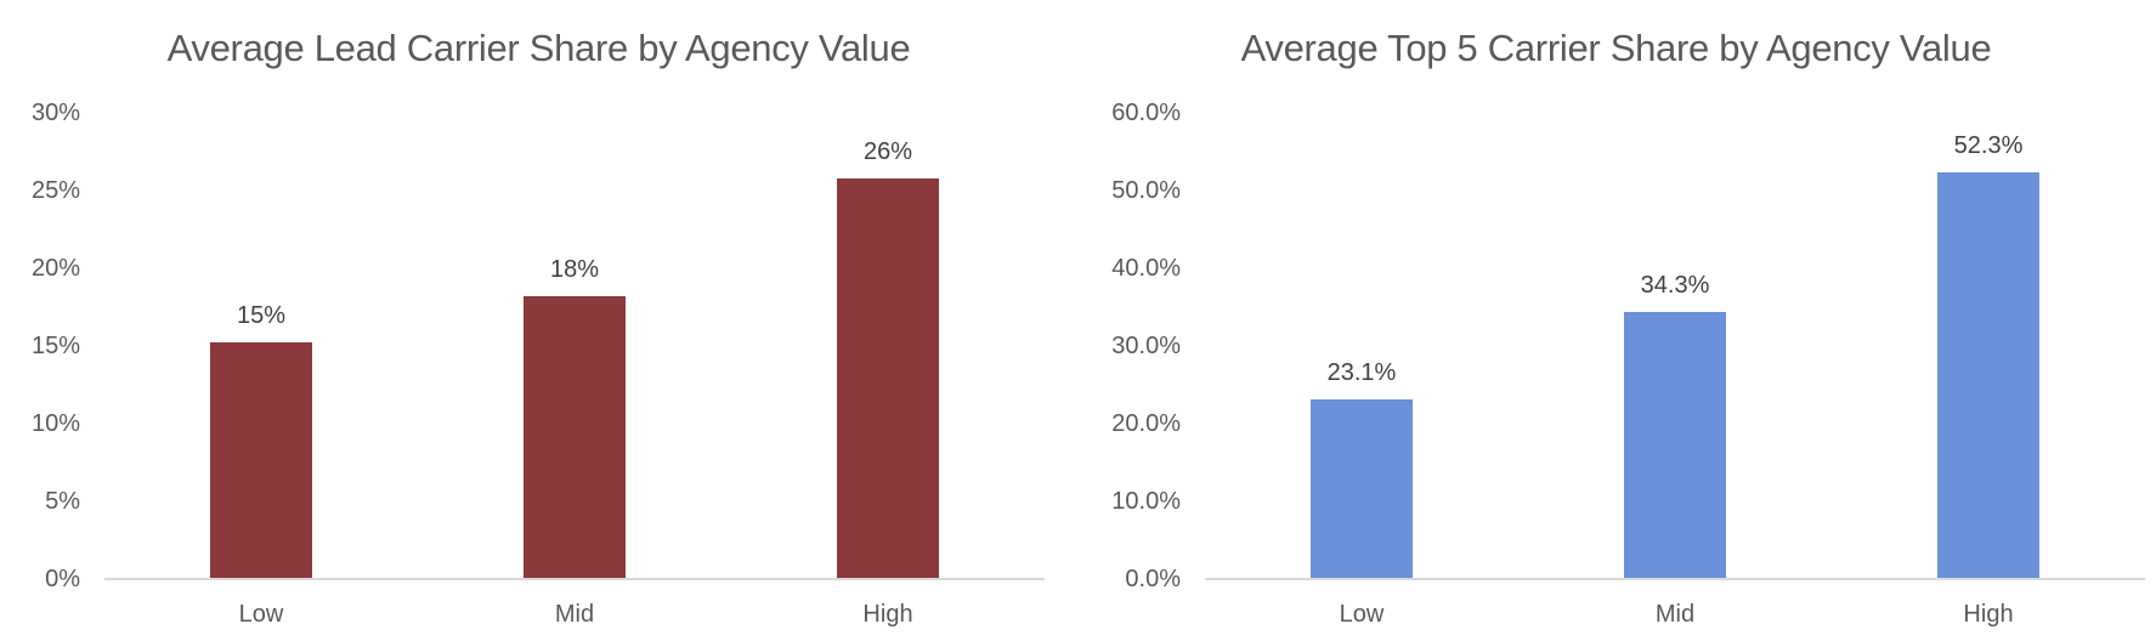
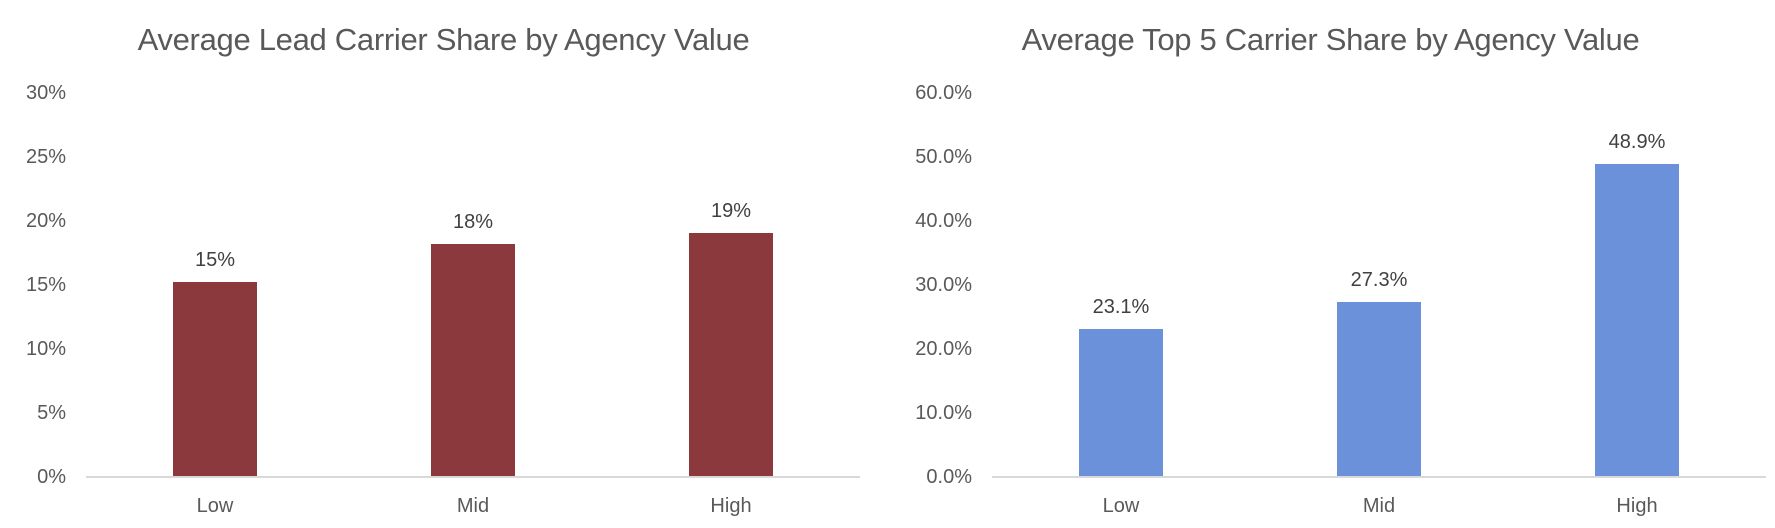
Average Lead Carrier Share by Agency Value/High: 26% -> 19%
Average Top 5 Carrier Share by Agency Value/Mid: 34.3% -> 27.3%
Average Top 5 Carrier Share by Agency Value/High: 52.3% -> 48.9%
